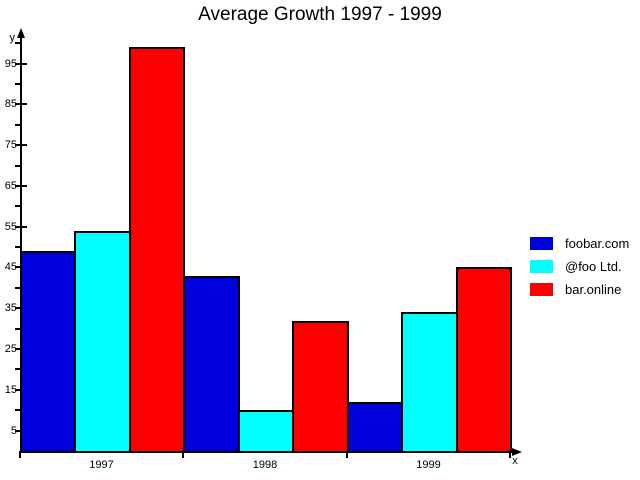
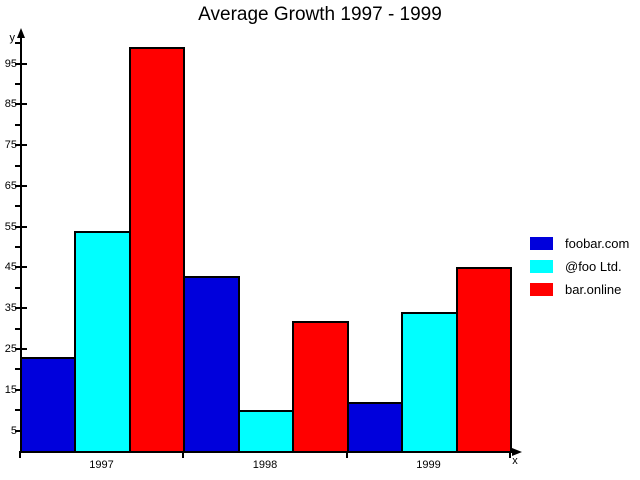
foobar.com/1997: 49 -> 23
